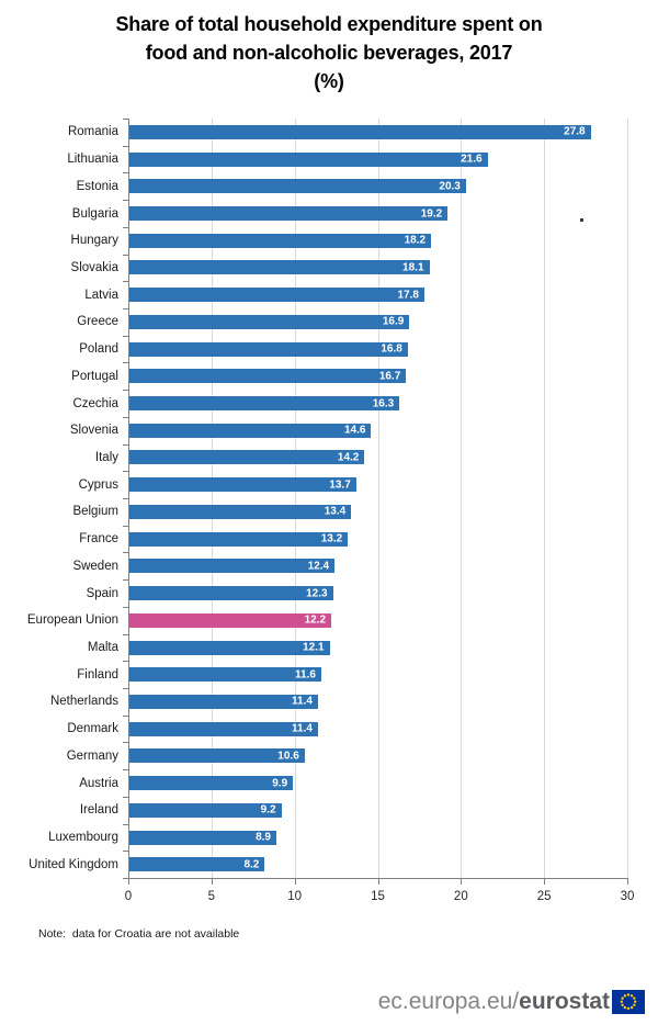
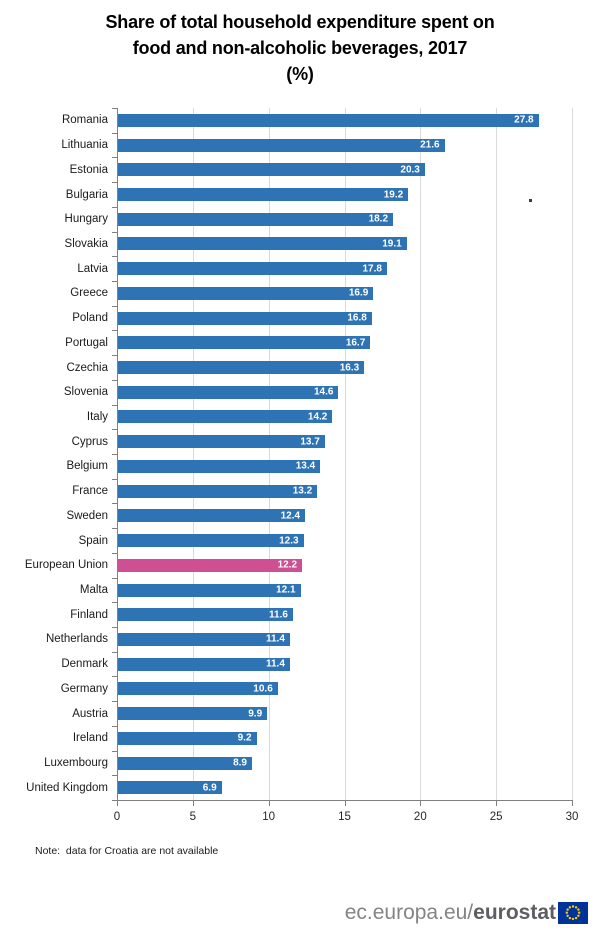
Slovakia: 18.1 -> 19.1
United Kingdom: 8.2 -> 6.9
